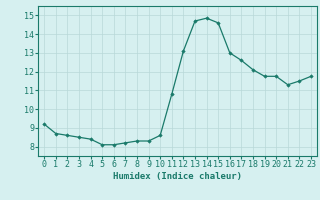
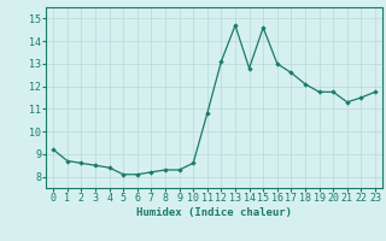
14: 14.8 -> 12.8
